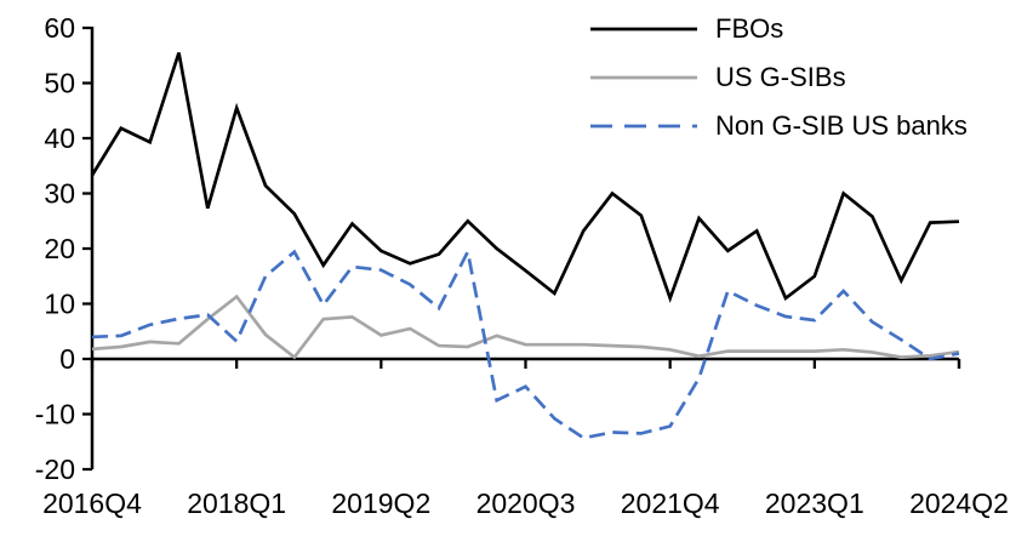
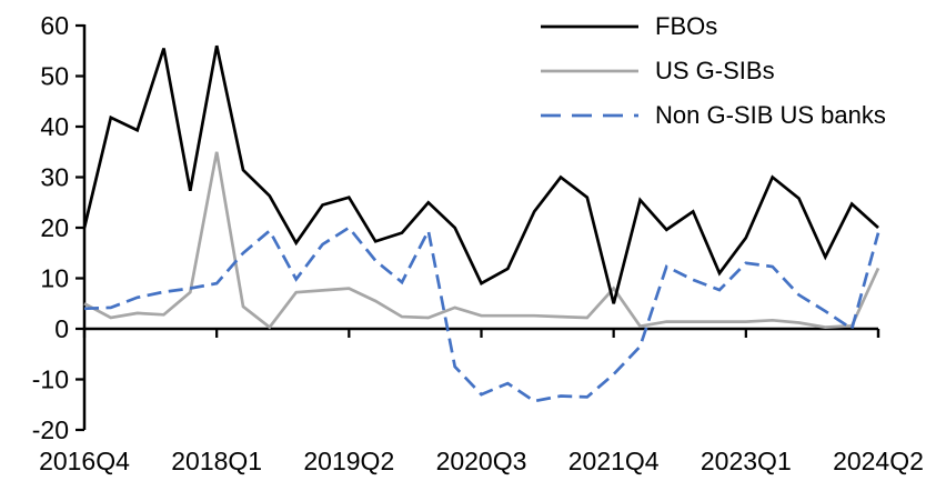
FBOs/2016Q4: 33 -> 20
US G-SIBs/2016Q4: 2 -> 5
FBOs/2018Q1: 46 -> 56
US G-SIBs/2018Q1: 11 -> 35
Non G-SIB US banks/2018Q1: 3 -> 9
FBOs/2019Q2: 20 -> 26
US G-SIBs/2019Q2: 4 -> 8
Non G-SIB US banks/2019Q2: 16 -> 20
FBOs/2020Q3: 16 -> 9
Non G-SIB US banks/2020Q3: -5 -> -13
FBOs/2021Q4: 11 -> 5
US G-SIBs/2021Q4: 2 -> 8
Non G-SIB US banks/2021Q4: -12 -> -9
FBOs/2023Q1: 15 -> 18
Non G-SIB US banks/2023Q1: 7 -> 13
FBOs/2024Q2: 25 -> 20
US G-SIBs/2024Q2: 1 -> 12
Non G-SIB US banks/2024Q2: 1 -> 19
